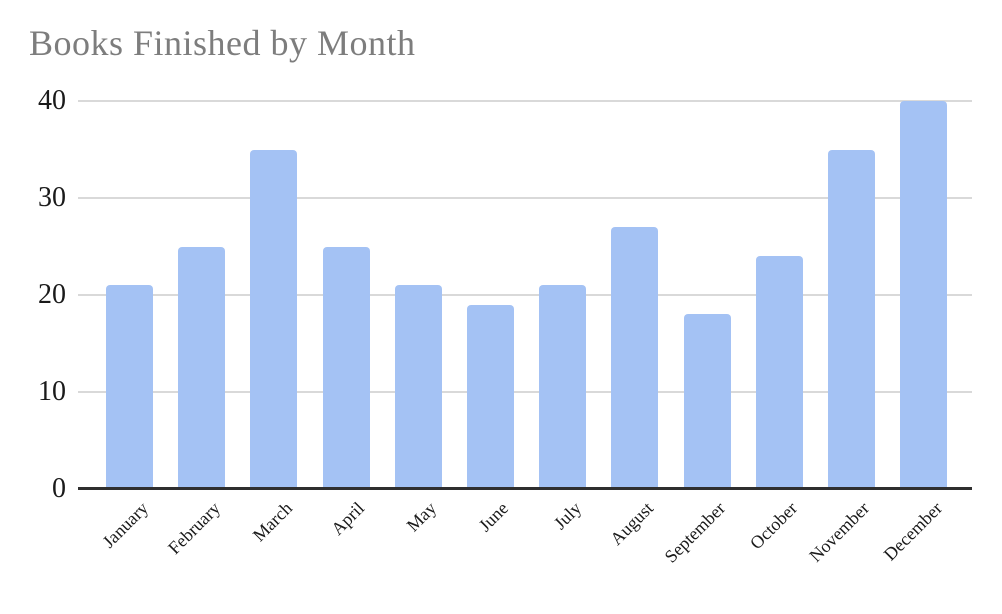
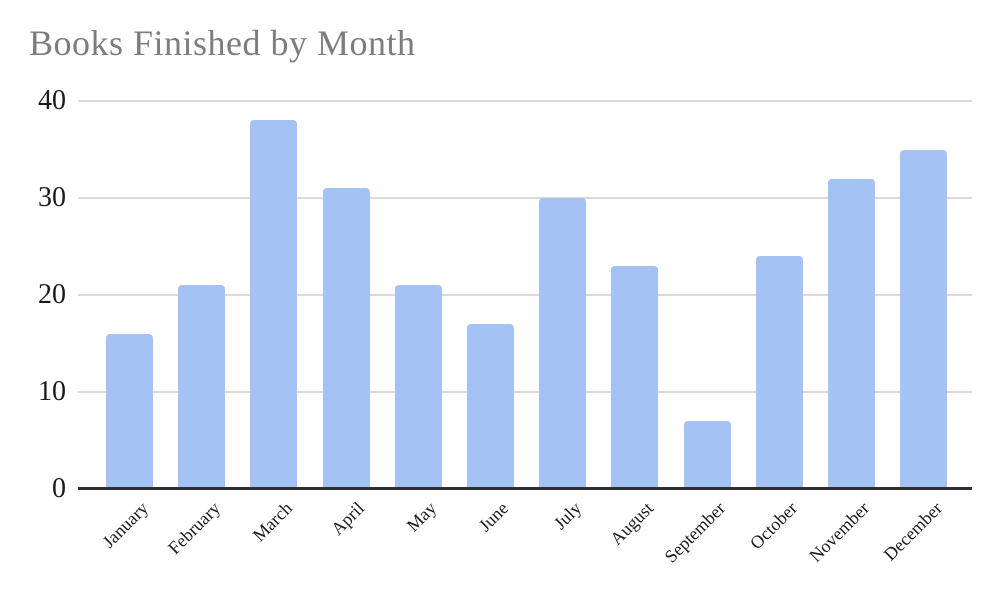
January: 21 -> 16
February: 25 -> 21
March: 35 -> 38
April: 25 -> 31
June: 19 -> 17
July: 21 -> 30
August: 27 -> 23
September: 18 -> 7
November: 35 -> 32
December: 40 -> 35
